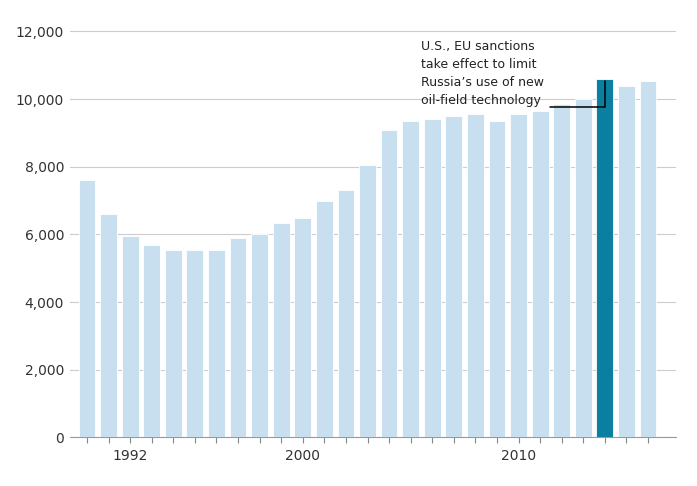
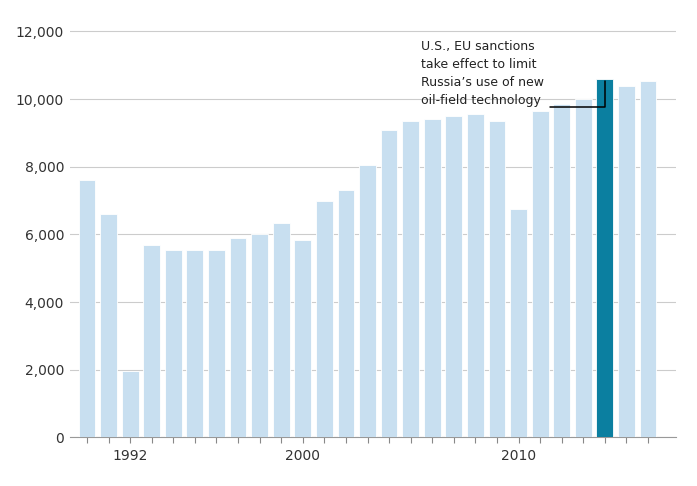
1992: 5,950 -> 1,950
2000: 6,500 -> 5,850
2010: 9,550 -> 6,750
